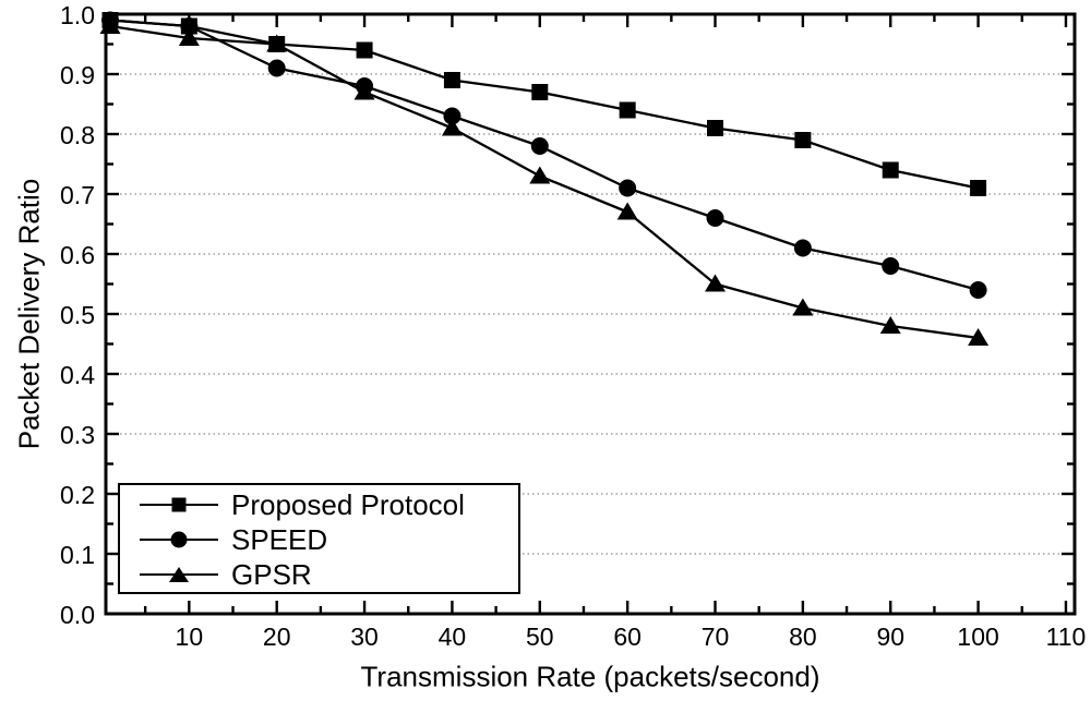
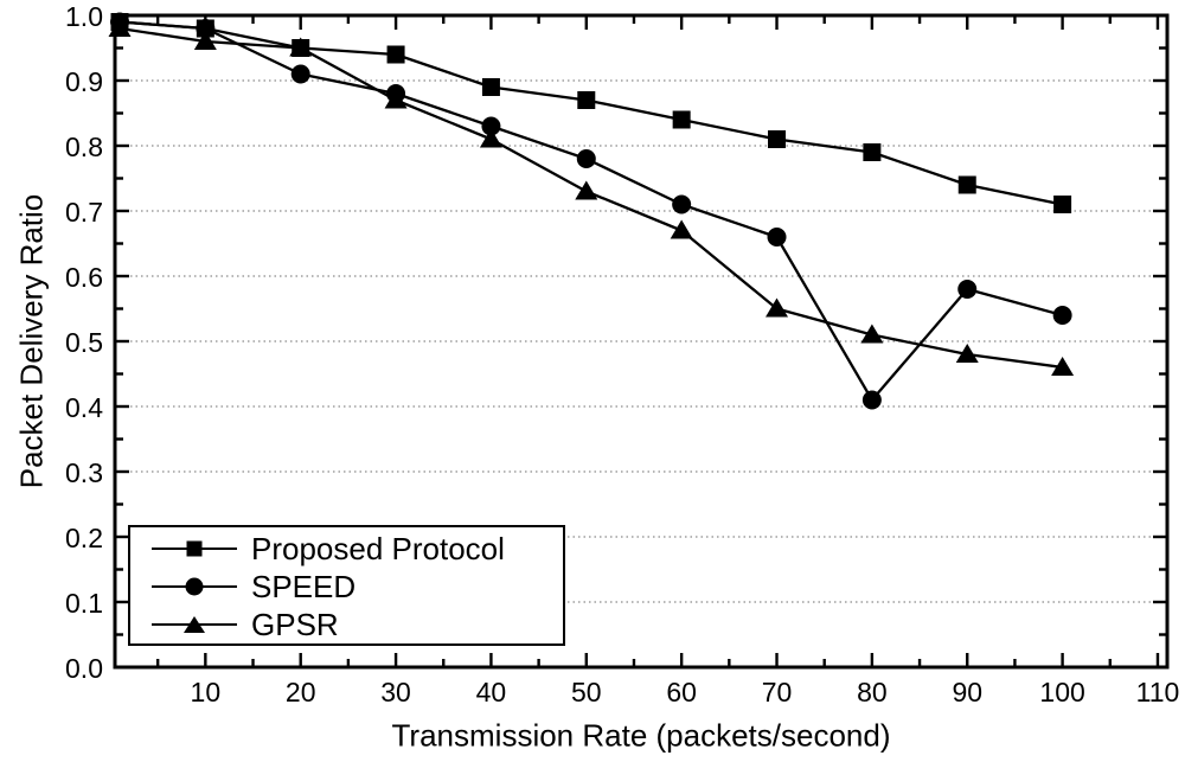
SPEED/80: 0.61 -> 0.41
